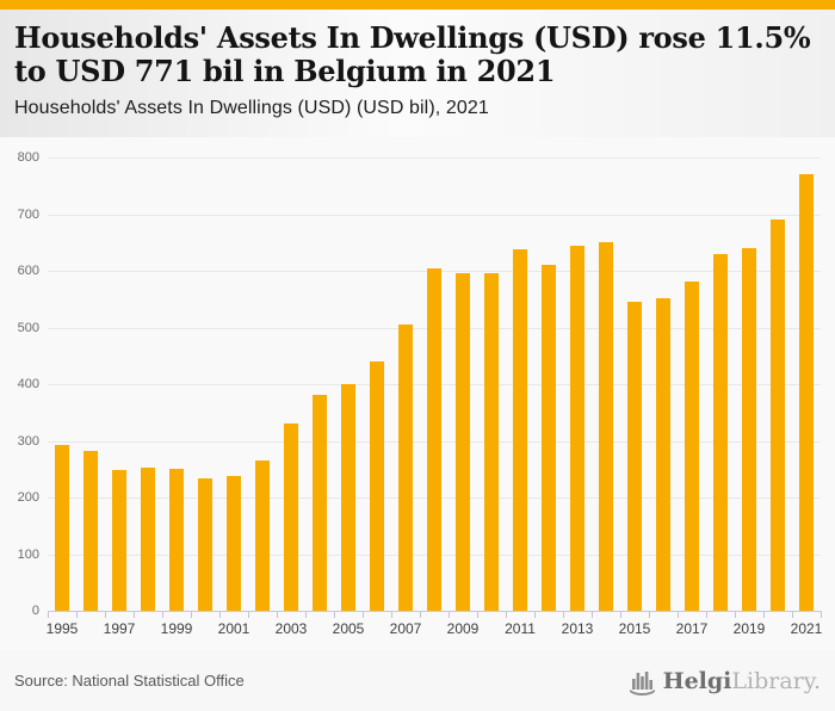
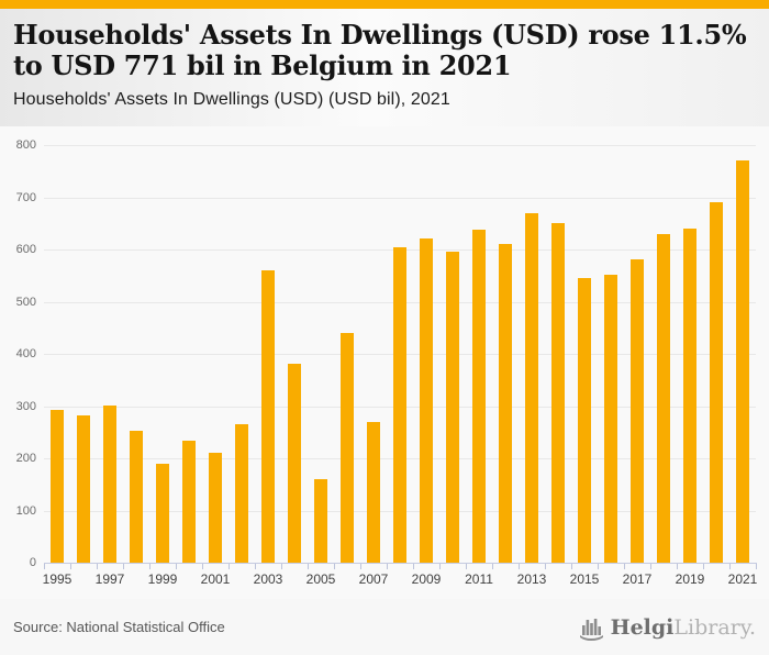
1997: 250 -> 300
1999: 250 -> 190
2001: 240 -> 210
2003: 330 -> 560
2005: 400 -> 160
2007: 510 -> 270
2009: 600 -> 620
2013: 640 -> 670
